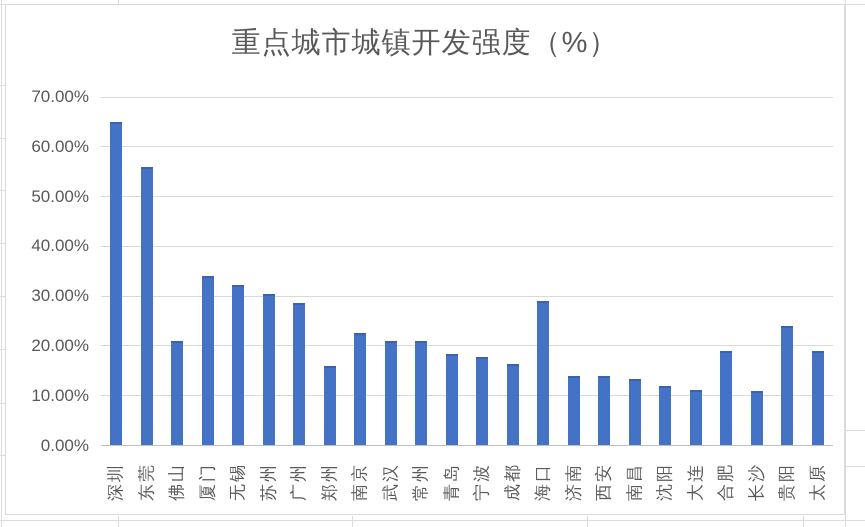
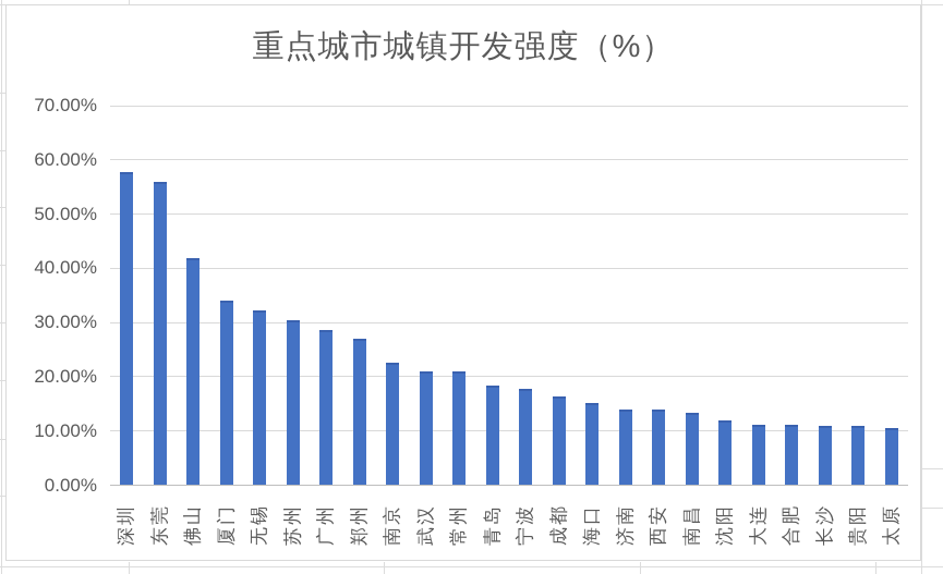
深圳: 65% -> 58%
佛山: 21% -> 42%
郑州: 16% -> 27%
海口: 29% -> 15%
合肥: 19% -> 11%
贵阳: 24% -> 11%
太原: 19% -> 10%
